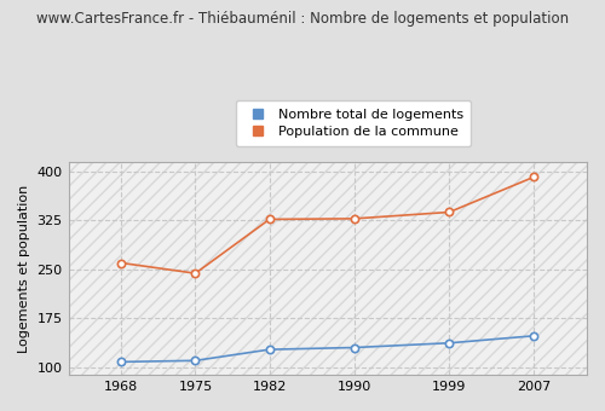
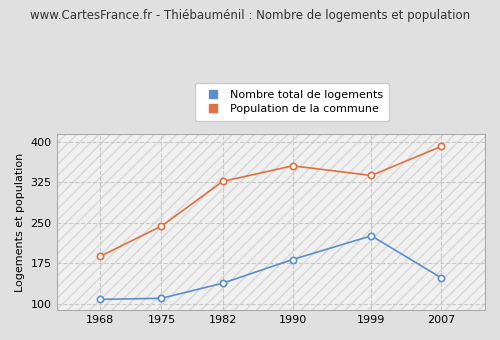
Population de la commune/1968: 260 -> 188
Nombre total de logements/1982: 127 -> 138
Nombre total de logements/1990: 130 -> 182
Population de la commune/1990: 328 -> 356
Nombre total de logements/1999: 137 -> 226
